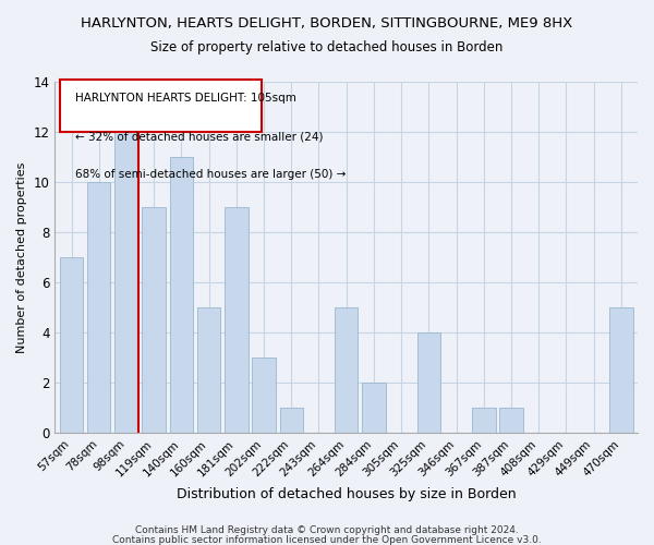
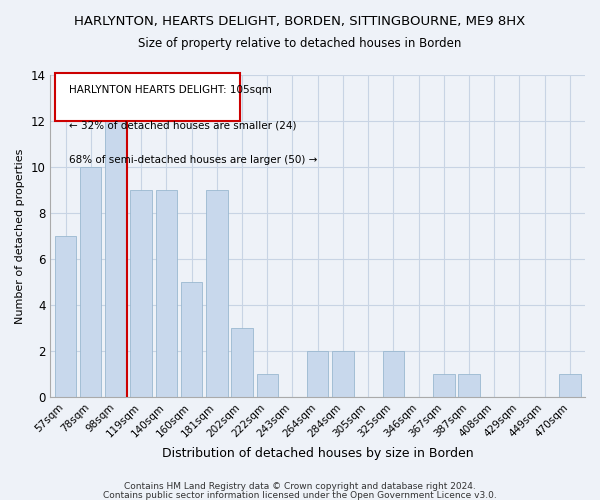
140sqm: 11 -> 9
264sqm: 5 -> 2
325sqm: 4 -> 2
470sqm: 5 -> 1
